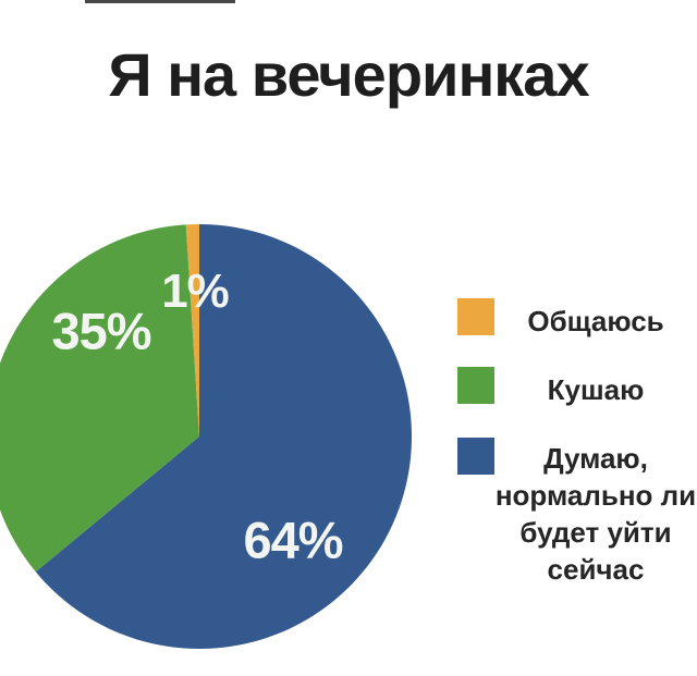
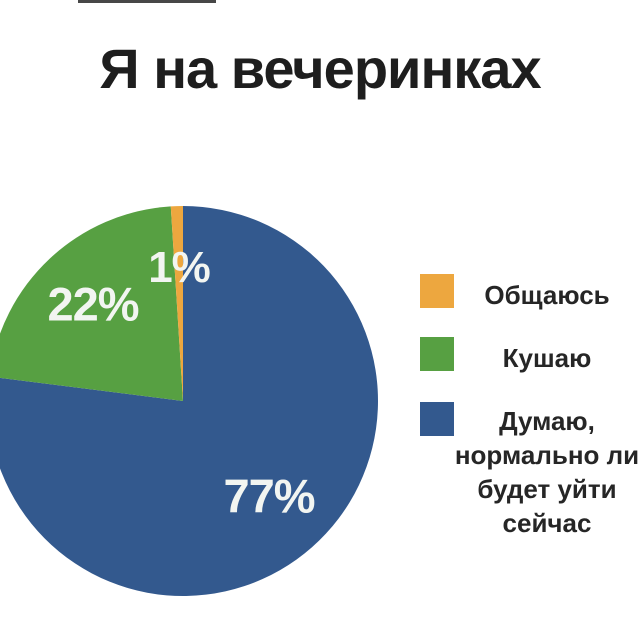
Кушаю: 35% -> 22%
Думаю, нормально ли будет уйти сейчас: 64% -> 77%
